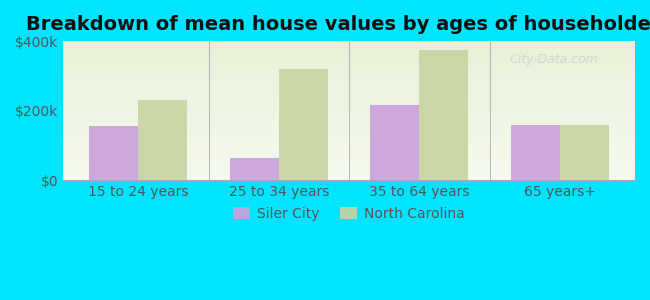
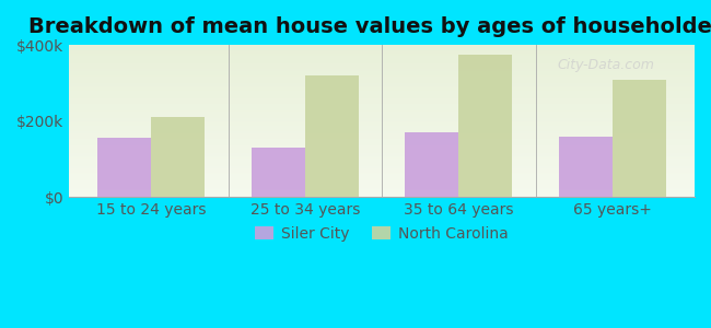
North Carolina/15 to 24 years: $230k -> $210k
Siler City/25 to 34 years: $65k -> $130k
Siler City/35 to 64 years: $215k -> $170k
North Carolina/65 years+: $160k -> $308k
